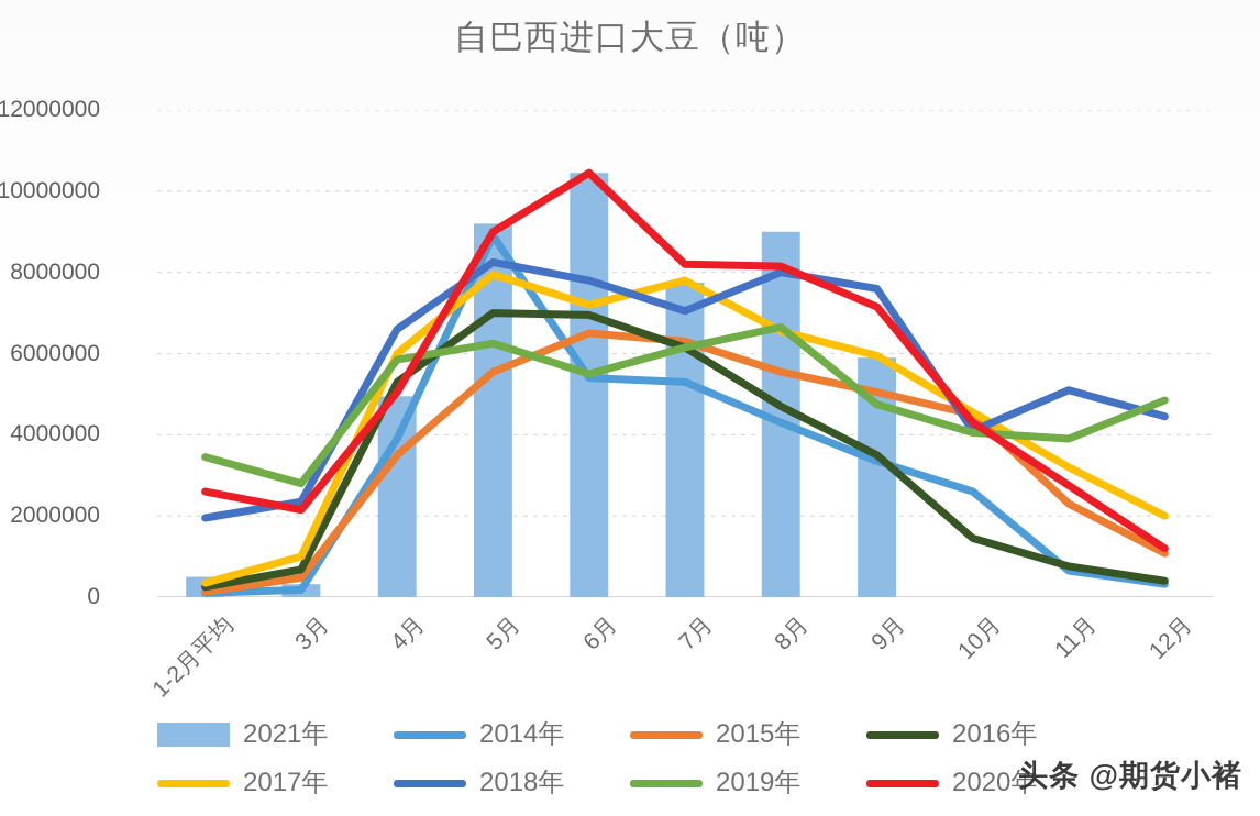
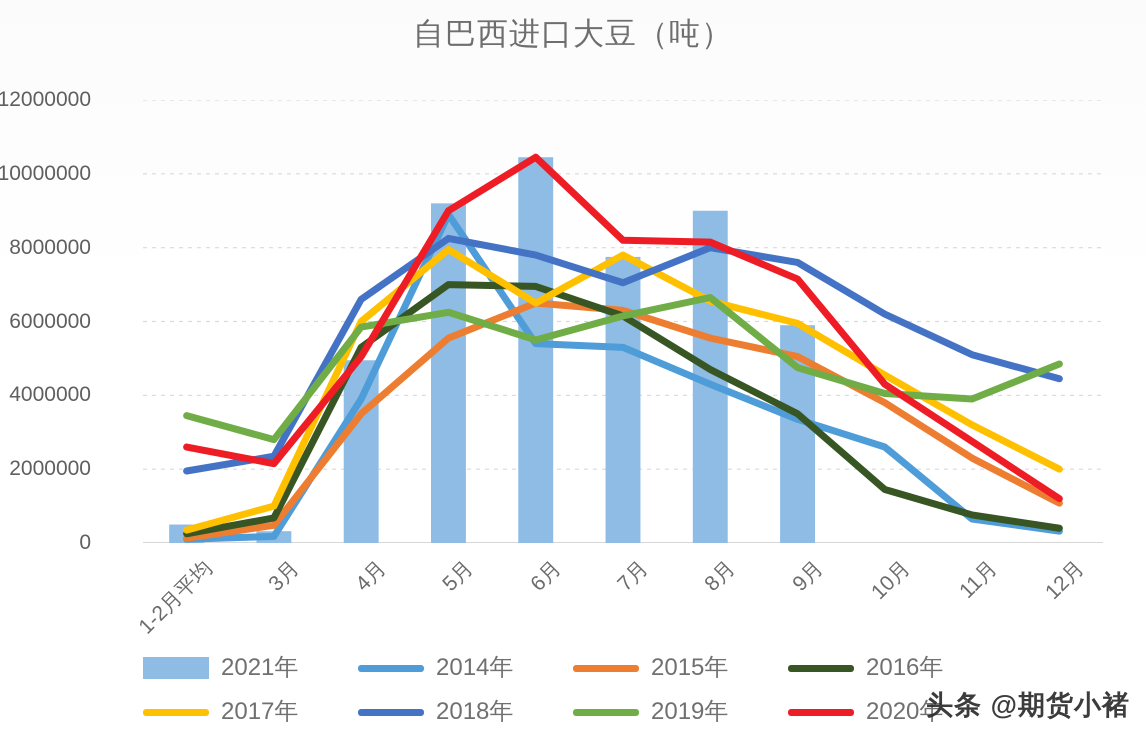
2017年/6月: 7200000 -> 6500000
2015年/10月: 4500000 -> 3800000
2018年/10月: 4100000 -> 6200000
